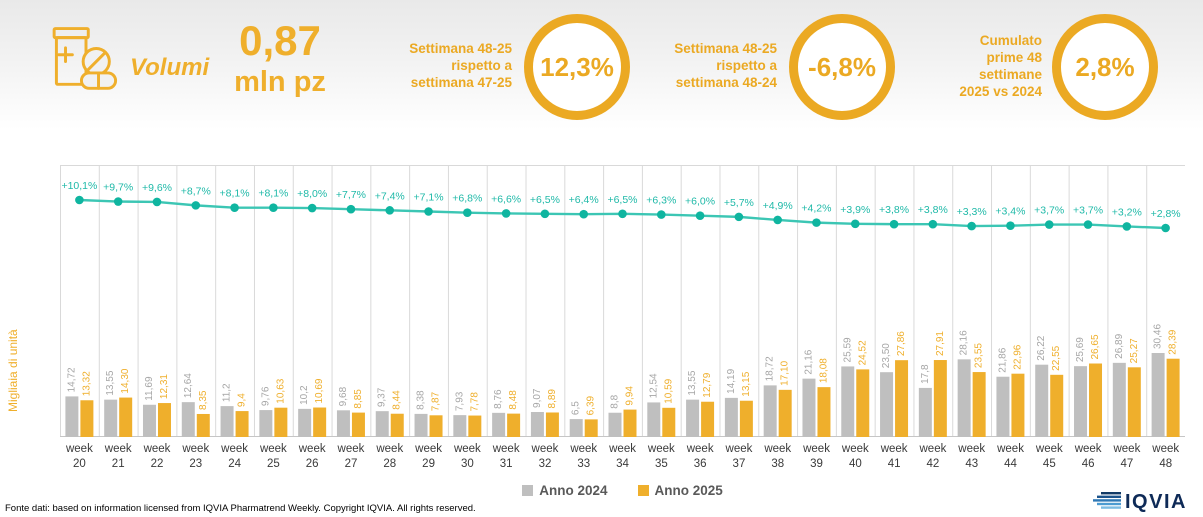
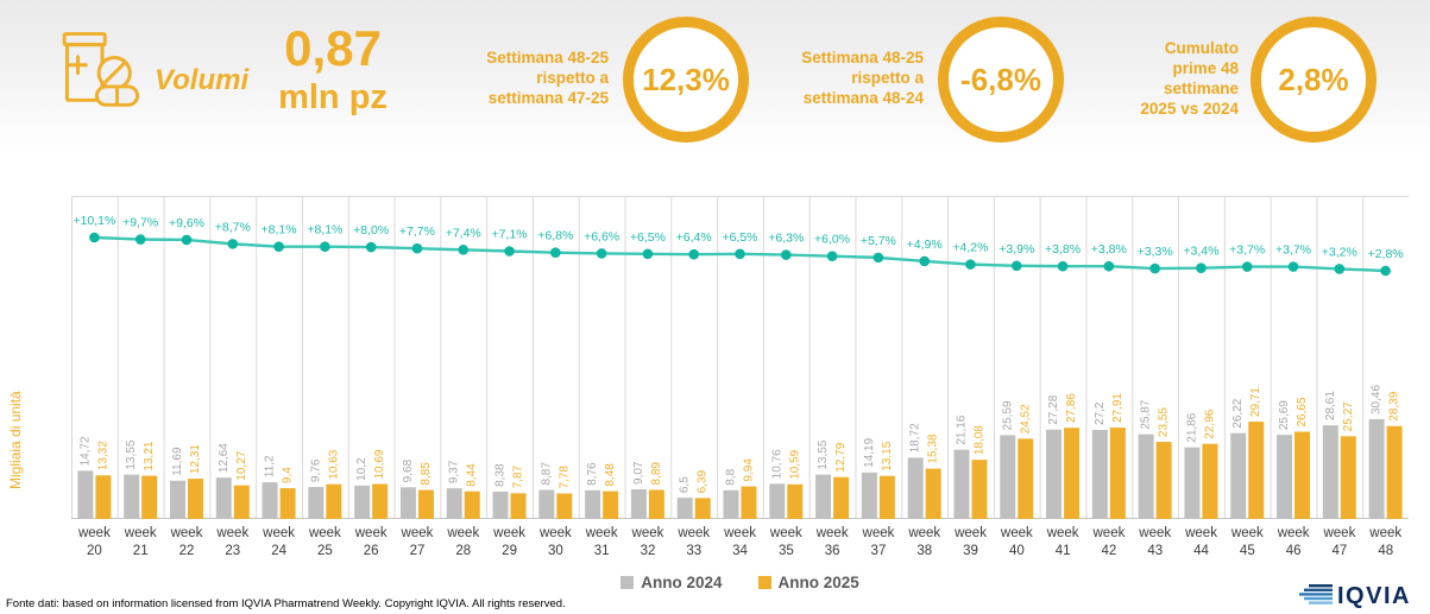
Anno 2025/21: 14,30 -> 13,21
Anno 2025/23: 8,35 -> 10,27
Anno 2024/30: 7,93 -> 8,87
Anno 2024/35: 12,54 -> 10,76
Anno 2025/38: 17,10 -> 15,38
Anno 2024/41: 23,50 -> 27,28
Anno 2024/42: 17,8 -> 27,2
Anno 2024/43: 28,16 -> 25,87
Anno 2025/45: 22,55 -> 29,71
Anno 2024/47: 26,89 -> 28,61
